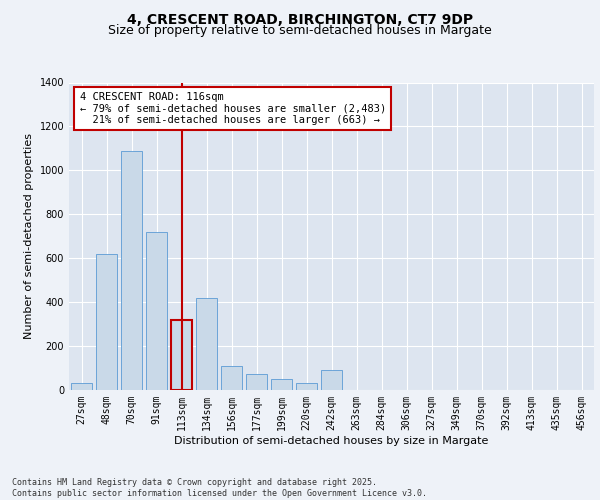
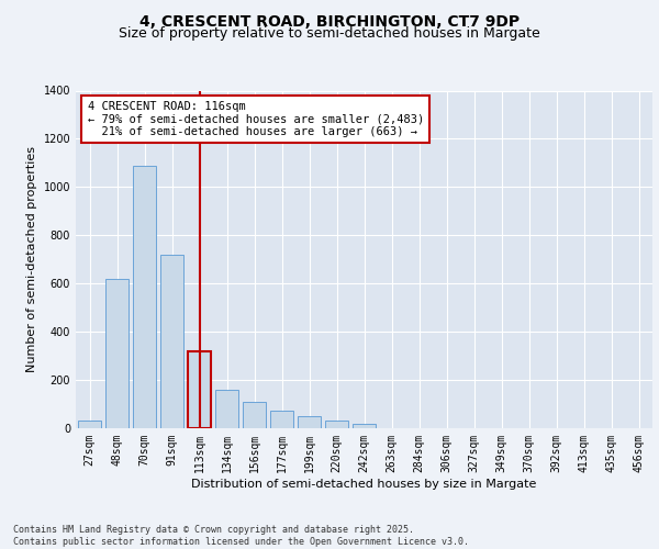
134sqm: 420 -> 160
242sqm: 90 -> 20
